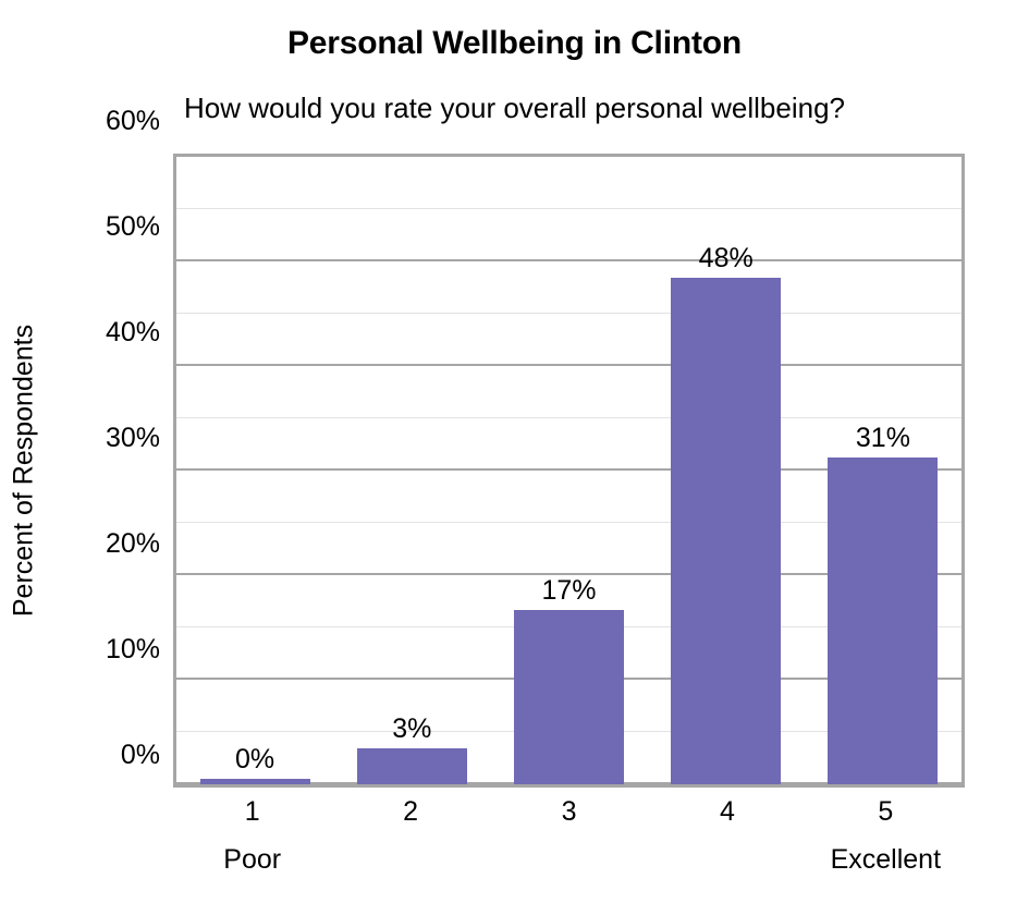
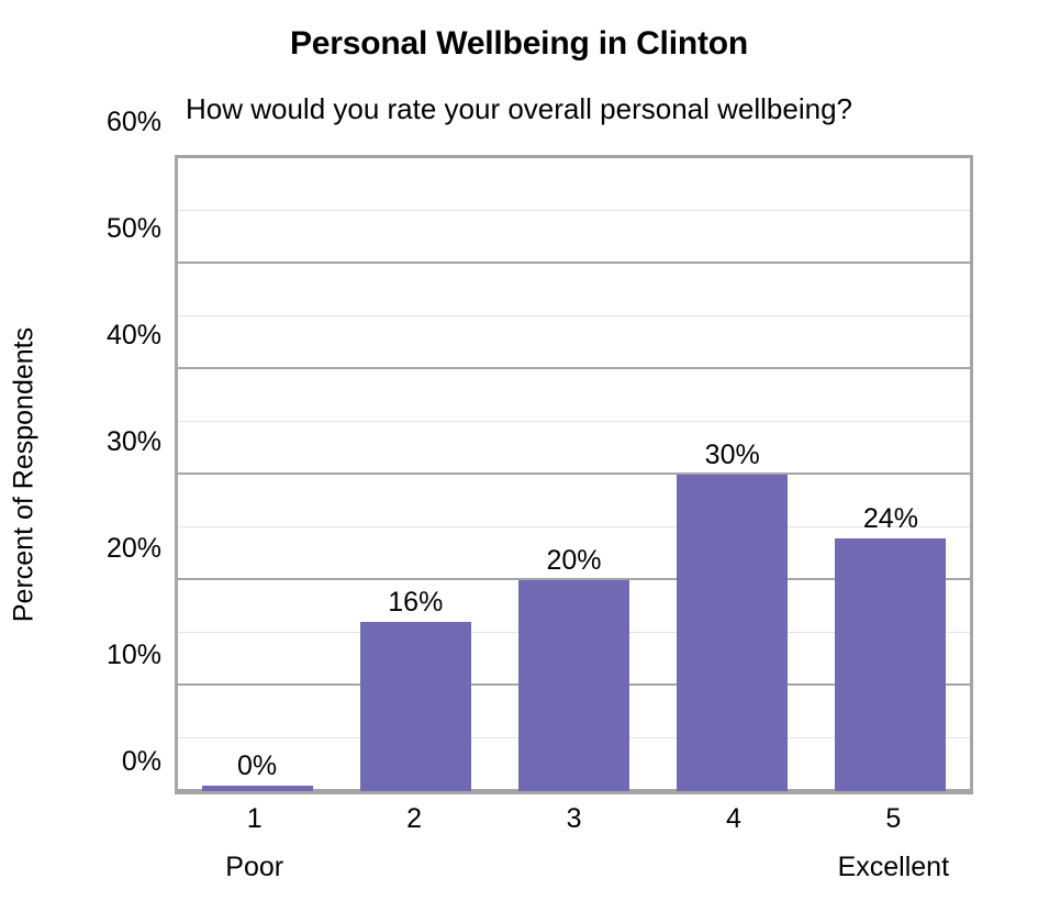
2: 3% -> 16%
3: 17% -> 20%
4: 48% -> 30%
5: 31% -> 24%
